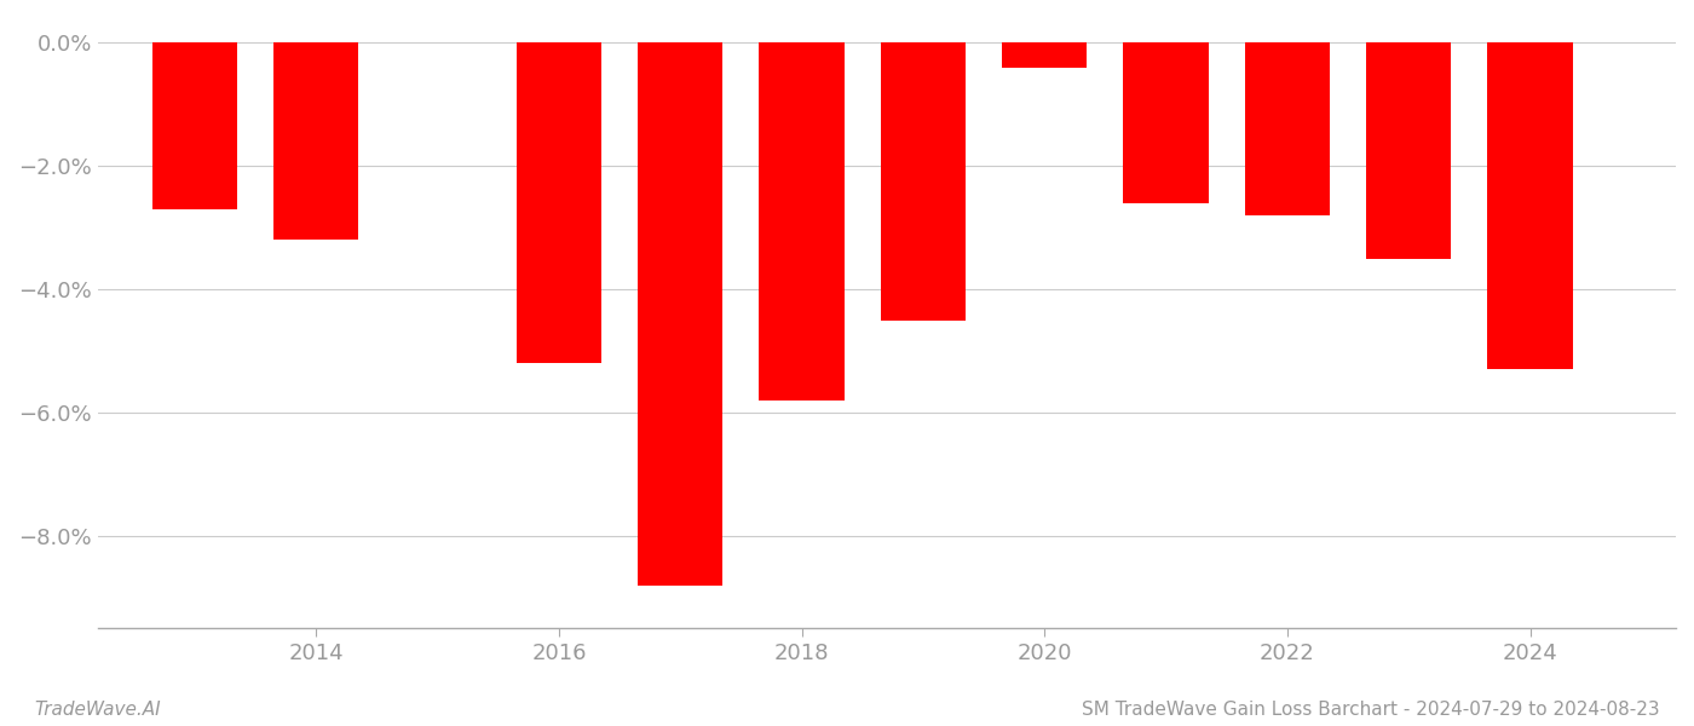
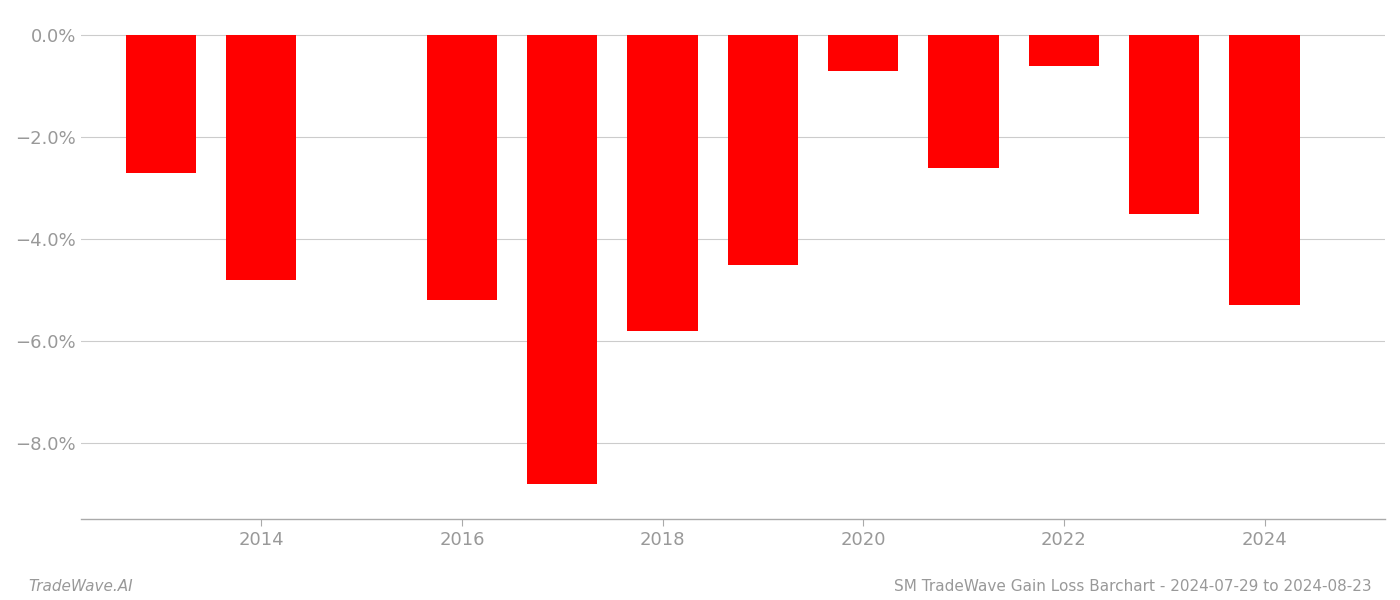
2014: -3.2% -> -4.8%
2020: -0.4% -> -0.7%
2022: -2.8% -> -0.6%
